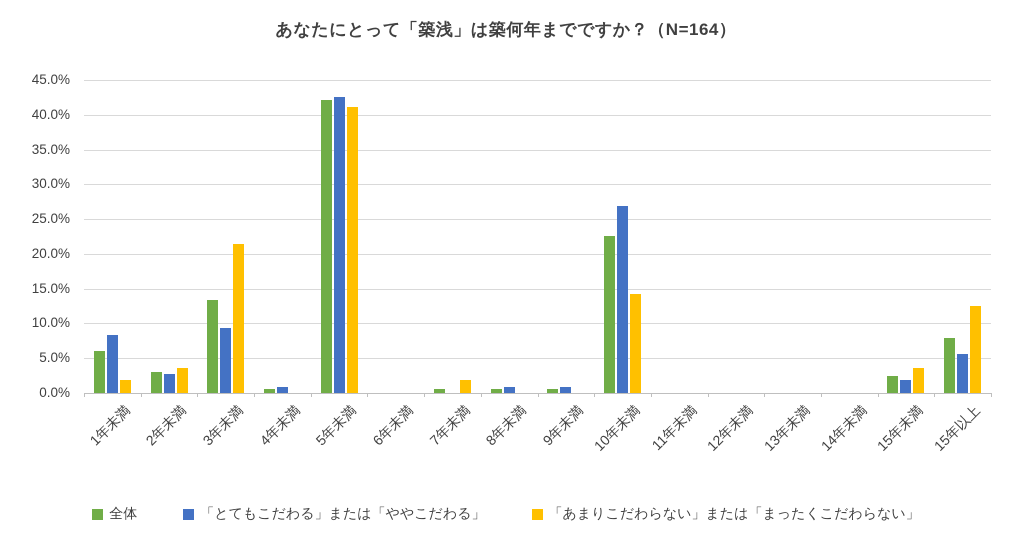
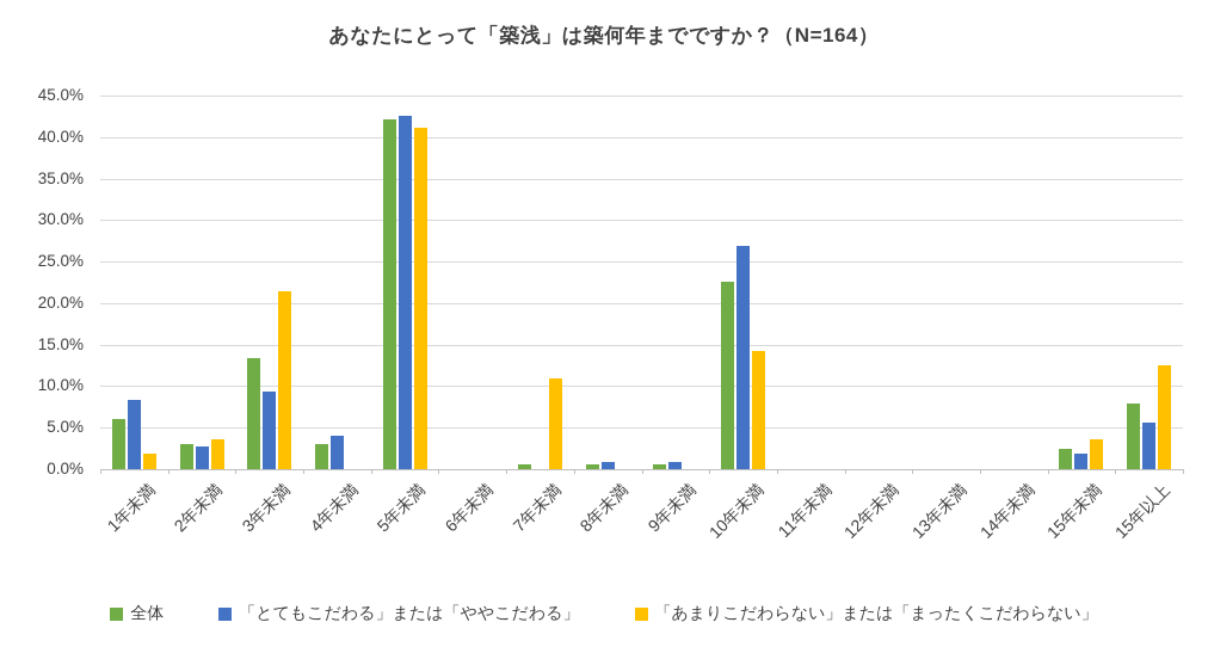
全体/4年未満: 1% -> 3%
「とてもこだわる」または「ややこだわる」/4年未満: 1% -> 4%
「あまりこだわらない」または「まったくこだわらない」/7年未満: 2% -> 11%
